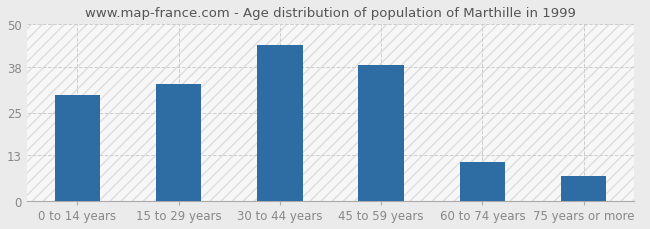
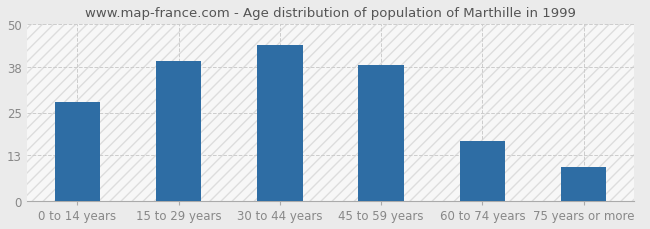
0 to 14 years: 30.0 -> 28.0
15 to 29 years: 33.0 -> 39.5
60 to 74 years: 11.0 -> 17.0
75 years or more: 7.0 -> 9.5
